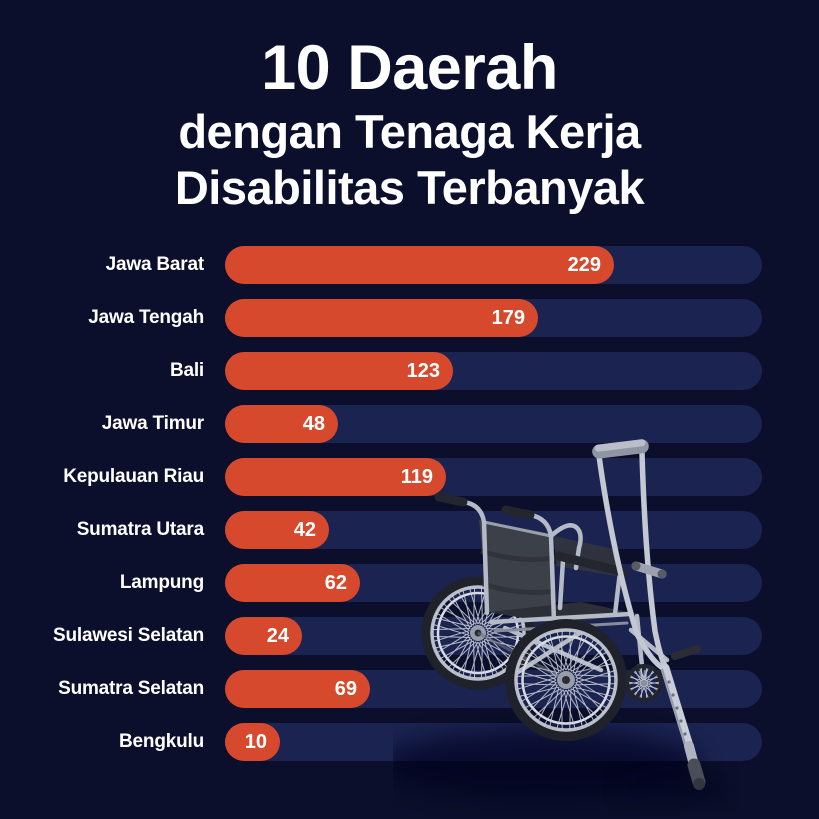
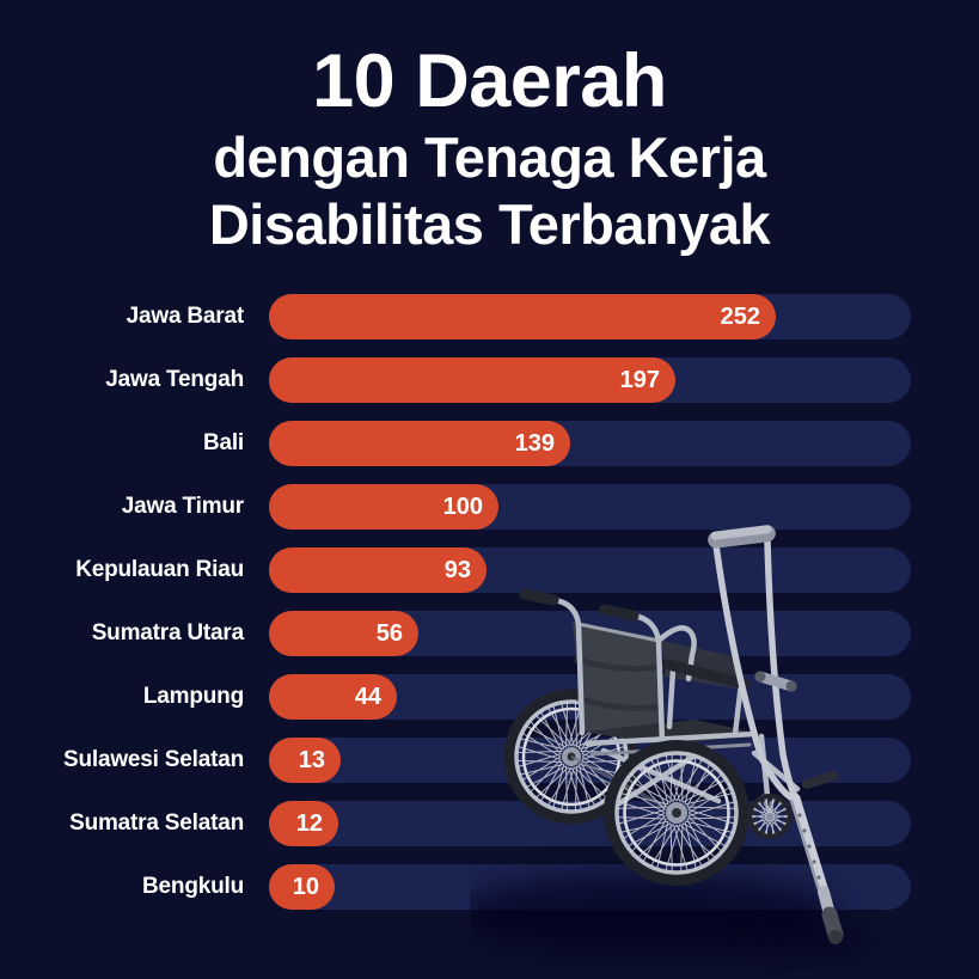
Jawa Barat: 229 -> 252
Jawa Tengah: 179 -> 197
Bali: 123 -> 139
Jawa Timur: 48 -> 100
Kepulauan Riau: 119 -> 93
Sumatra Utara: 42 -> 56
Lampung: 62 -> 44
Sulawesi Selatan: 24 -> 13
Sumatra Selatan: 69 -> 12
